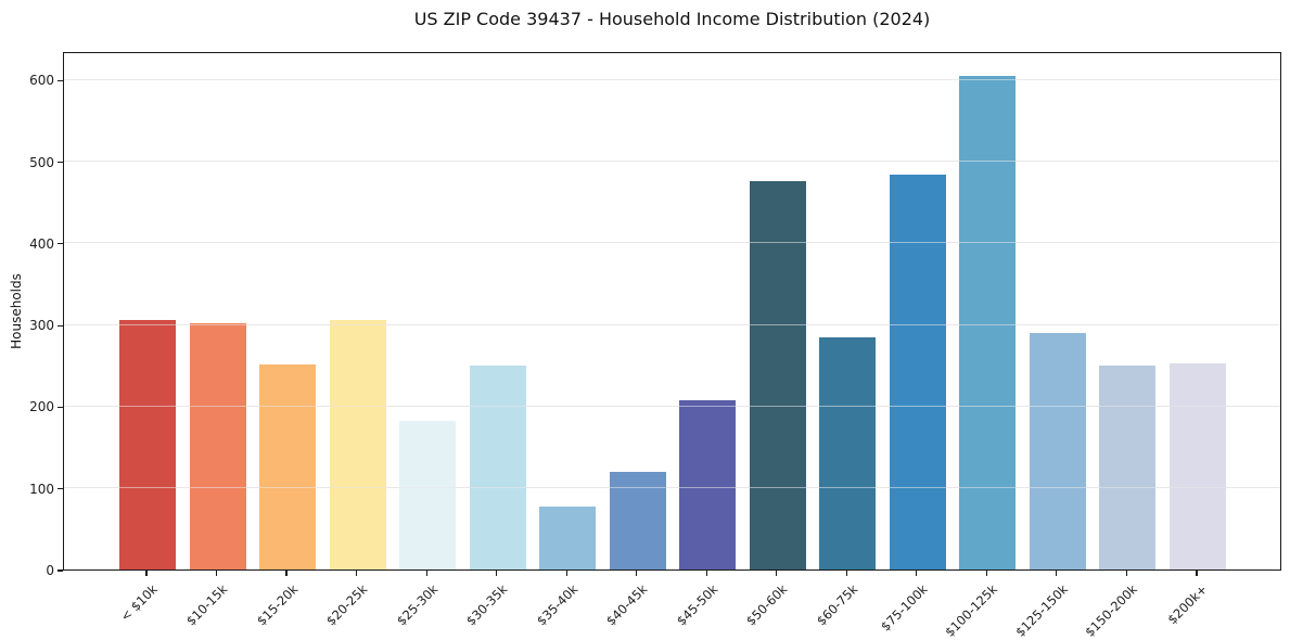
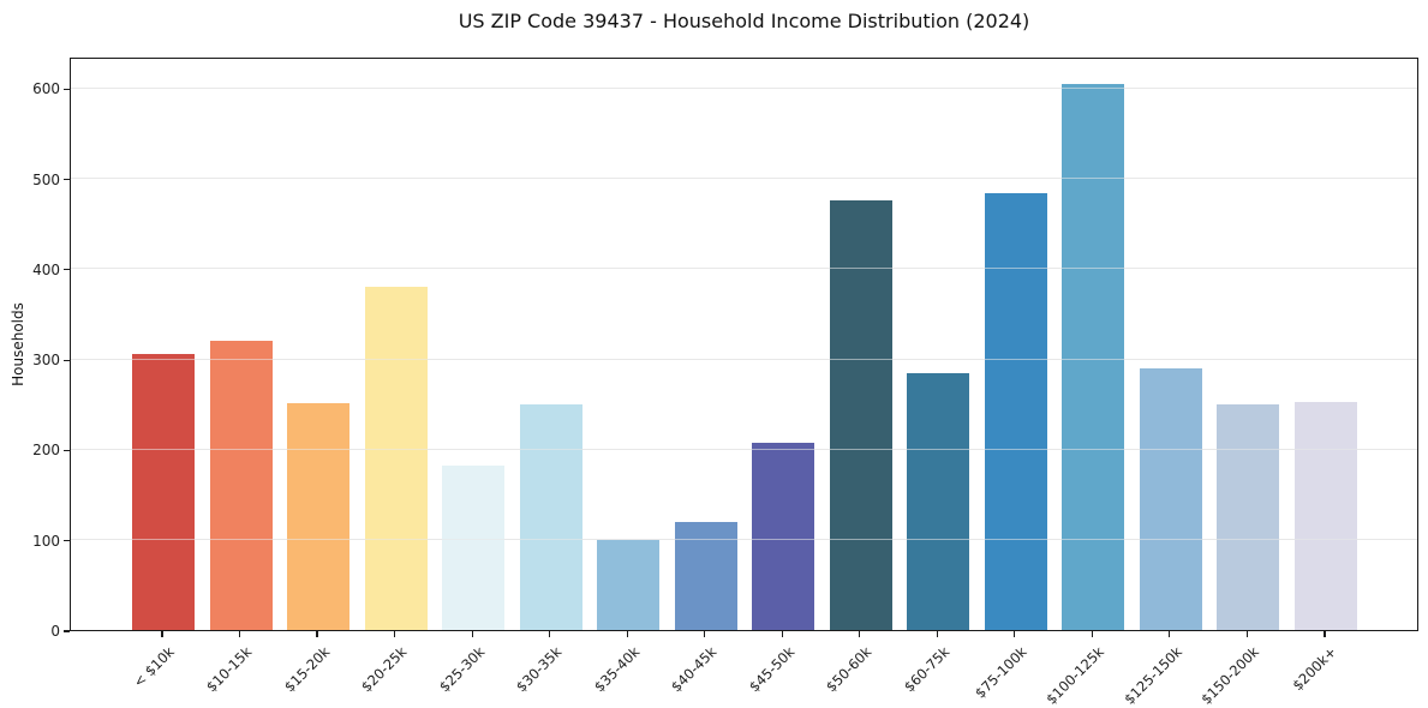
$10-15k: 300 -> 320
$20-25k: 310 -> 380
$35-40k: 80 -> 100
